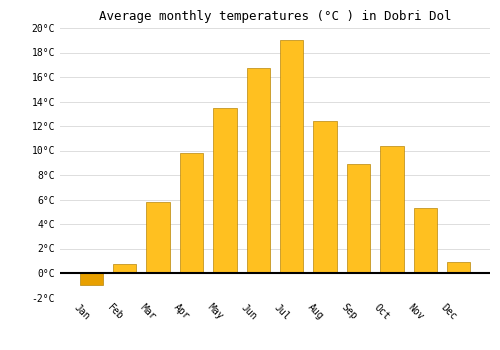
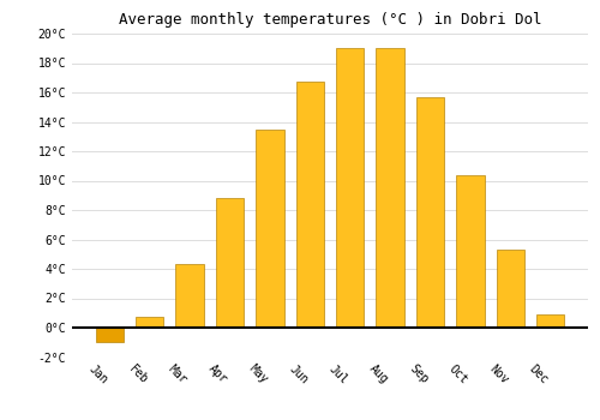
Mar: 5.8°C -> 4.3°C
Apr: 9.8°C -> 8.8°C
Aug: 12.4°C -> 19.0°C
Sep: 8.9°C -> 15.7°C
